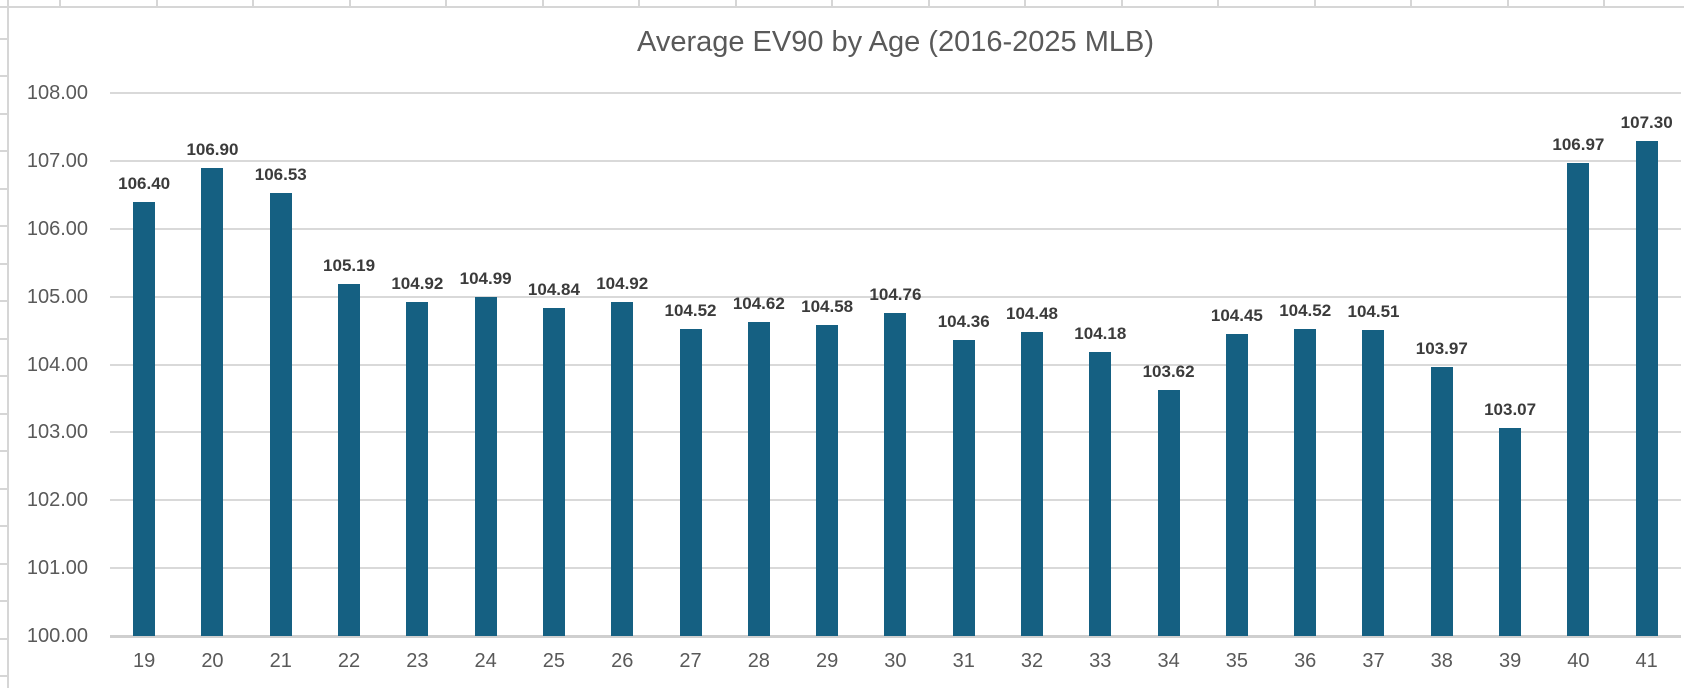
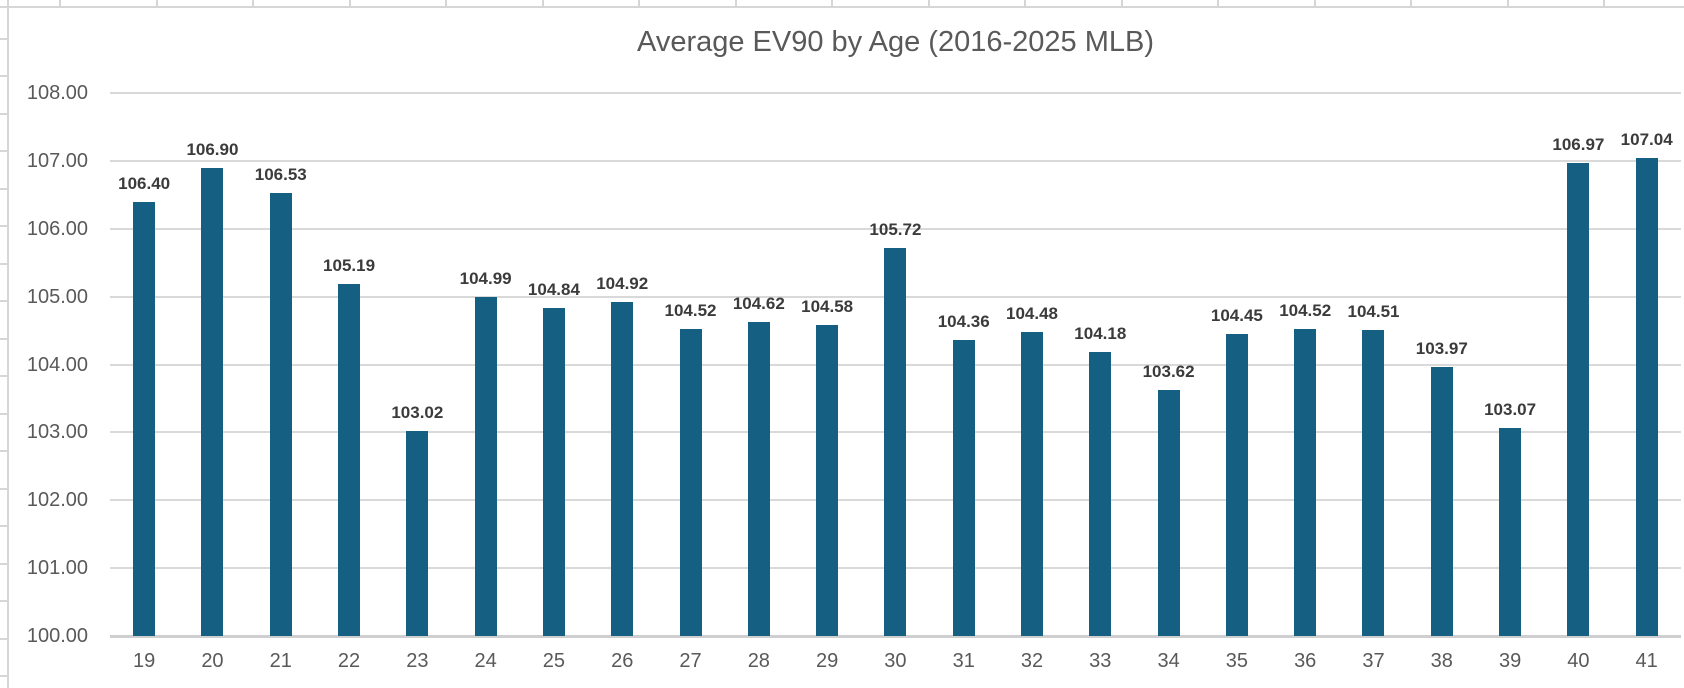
23: 104.92 -> 103.02
30: 104.76 -> 105.72
41: 107.30 -> 107.04
